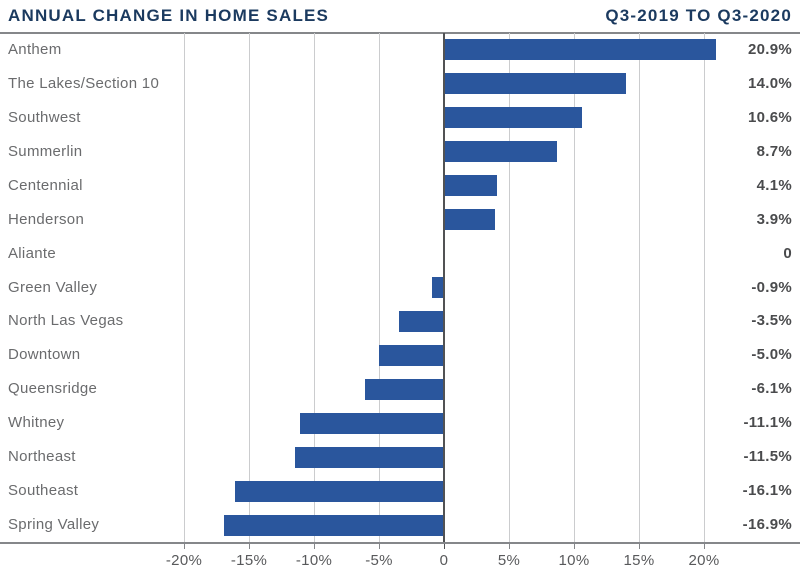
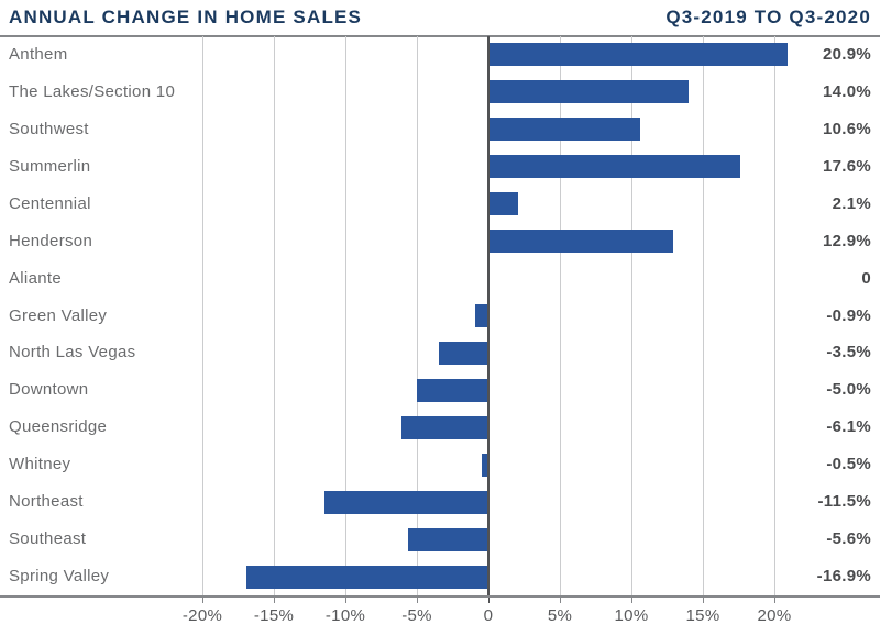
Summerlin: 8.7% -> 17.6%
Centennial: 4.1% -> 2.1%
Henderson: 3.9% -> 12.9%
Whitney: -11.1% -> -0.5%
Southeast: -16.1% -> -5.6%
